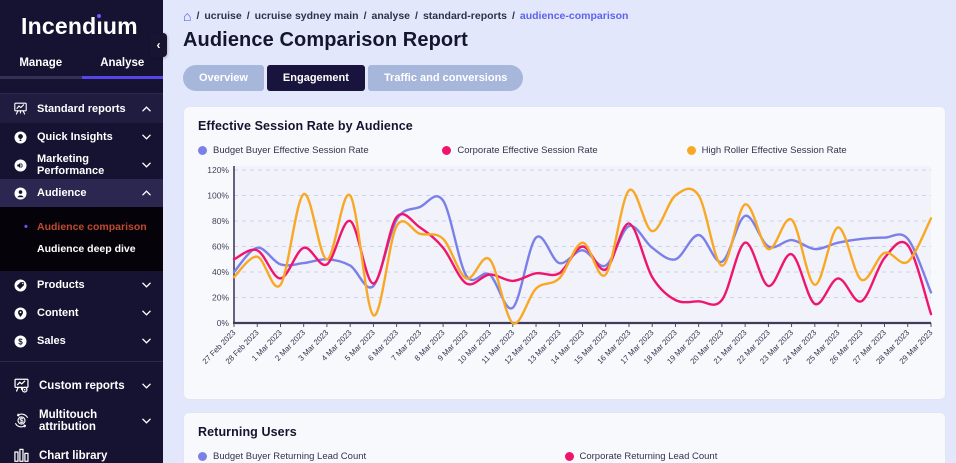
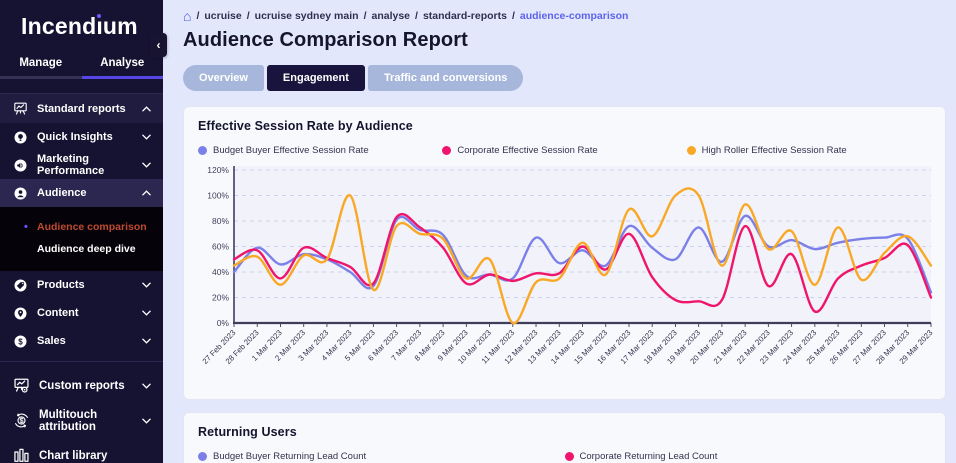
High Roller Effective Session Rate/27 Feb 2023: 36% -> 45%
Budget Buyer Effective Session Rate/2 Mar 2023: 47% -> 54%
High Roller Effective Session Rate/2 Mar 2023: 101% -> 53%
Corporate Effective Session Rate/3 Mar 2023: 46% -> 51%
Budget Buyer Effective Session Rate/4 Mar 2023: 45% -> 40%
Corporate Effective Session Rate/4 Mar 2023: 80% -> 44%
High Roller Effective Session Rate/5 Mar 2023: 6% -> 26%
Budget Buyer Effective Session Rate/7 Mar 2023: 91% -> 73%
Budget Buyer Effective Session Rate/8 Mar 2023: 96% -> 69%
Budget Buyer Effective Session Rate/11 Mar 2023: 12% -> 35%
High Roller Effective Session Rate/12 Mar 2023: 27% -> 32%
Corporate Effective Session Rate/16 Mar 2023: 78% -> 70%
High Roller Effective Session Rate/16 Mar 2023: 104% -> 89%
High Roller Effective Session Rate/17 Mar 2023: 72% -> 68%
Budget Buyer Effective Session Rate/19 Mar 2023: 69% -> 75%
Corporate Effective Session Rate/21 Mar 2023: 63% -> 76%
High Roller Effective Session Rate/23 Mar 2023: 81% -> 72%
Corporate Effective Session Rate/24 Mar 2023: 15% -> 9%
Corporate Effective Session Rate/26 Mar 2023: 17% -> 45%
High Roller Effective Session Rate/28 Mar 2023: 48% -> 68%
Corporate Effective Session Rate/29 Mar 2023: 7% -> 20%
High Roller Effective Session Rate/29 Mar 2023: 82% -> 45%
